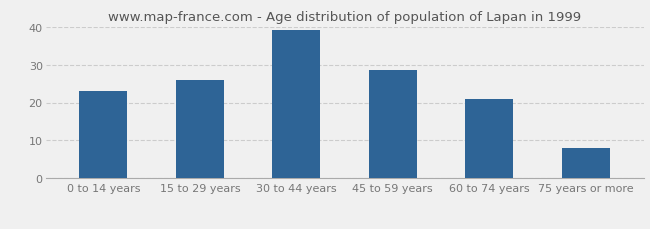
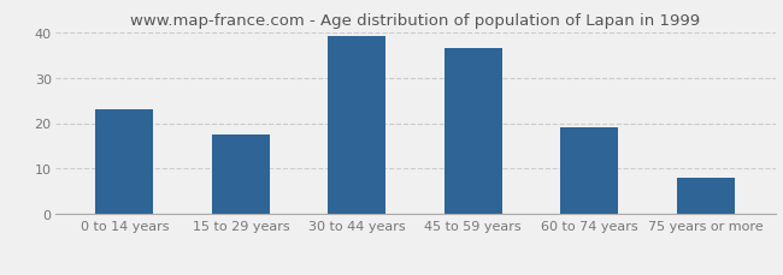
15 to 29 years: 26.0 -> 17.5
45 to 59 years: 28.5 -> 36.5
60 to 74 years: 21.0 -> 19.0
